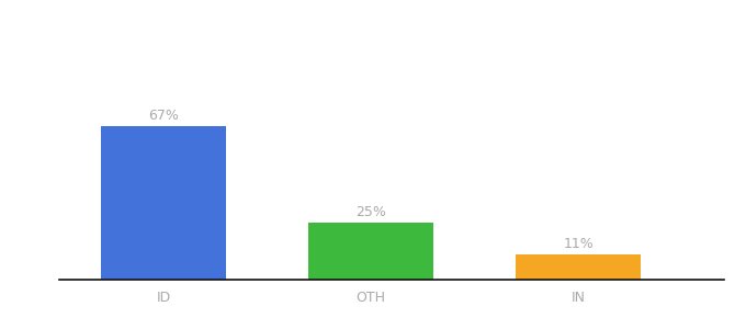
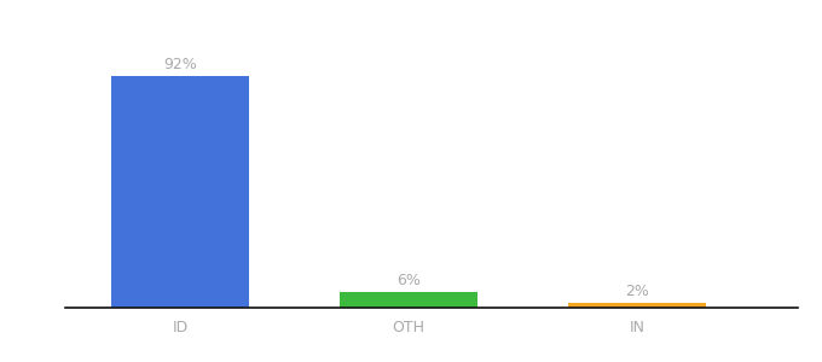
ID: 67% -> 92%
OTH: 25% -> 6%
IN: 11% -> 2%
